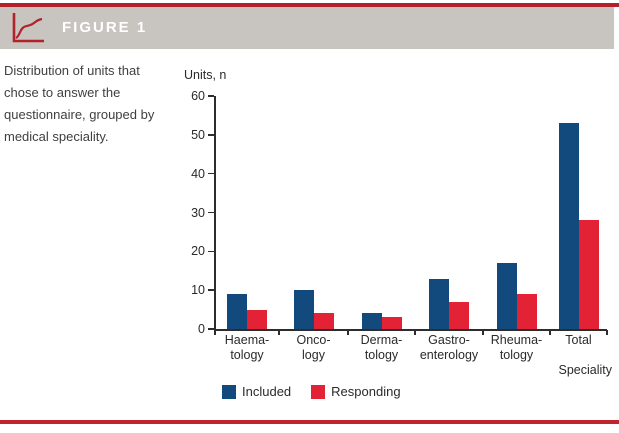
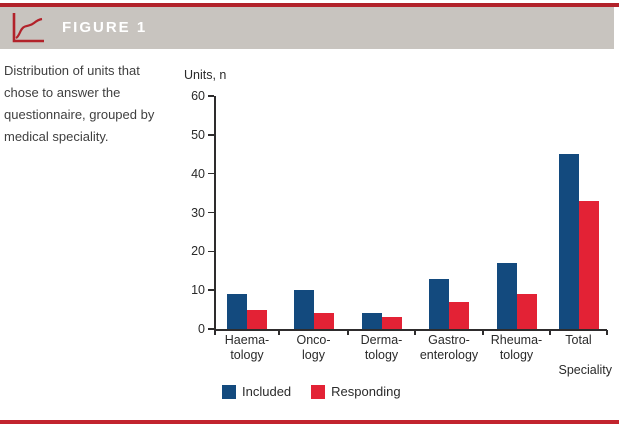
Included/Total: 53 -> 45
Responding/Total: 28 -> 33
